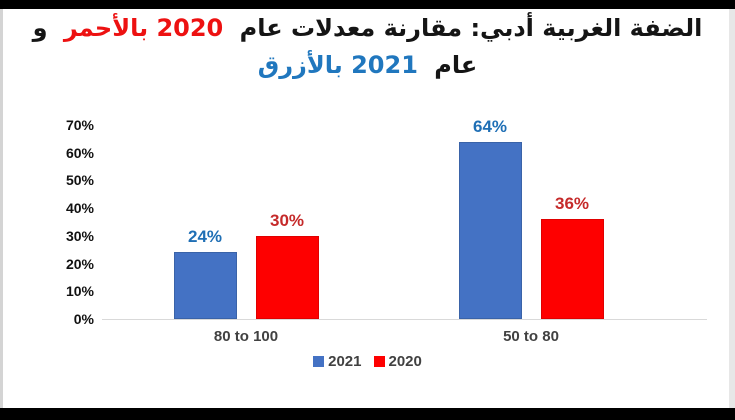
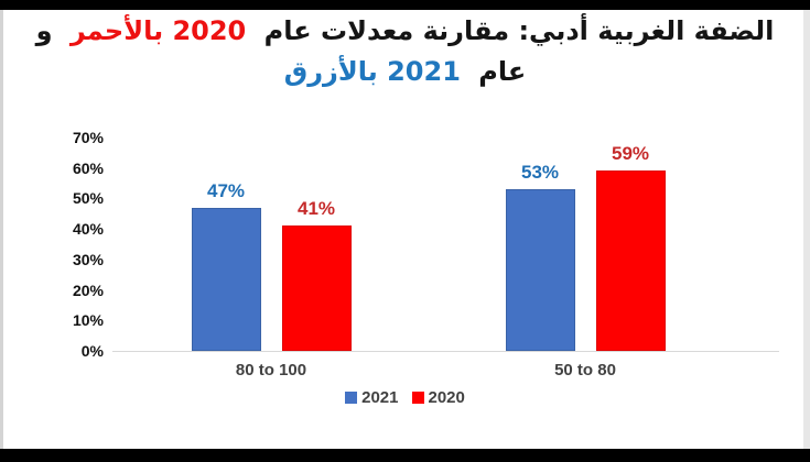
2021/80 to 100: 24% -> 47%
2020/80 to 100: 30% -> 41%
2021/50 to 80: 64% -> 53%
2020/50 to 80: 36% -> 59%
